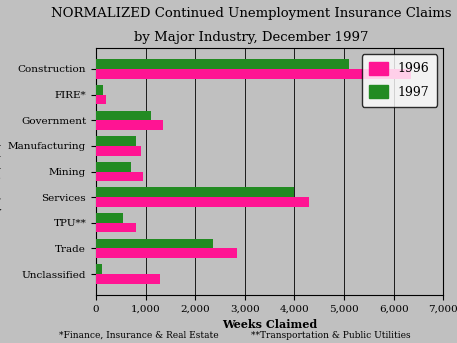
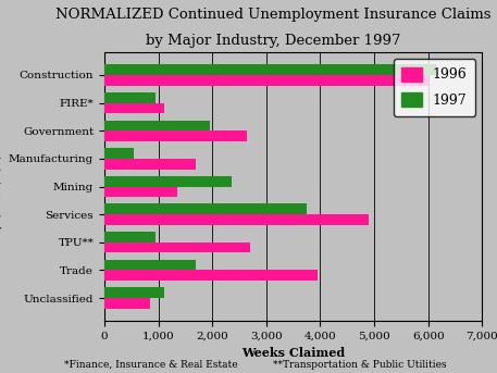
1997/Construction: 5,100 -> 6,150
1996/Construction: 6,350 -> 6,000
1997/FIRE*: 150 -> 950
1996/FIRE*: 200 -> 1,100
1997/Government: 1,100 -> 1,950
1996/Government: 1,350 -> 2,650
1997/Manufacturing: 800 -> 550
1996/Manufacturing: 900 -> 1,700
1997/Mining: 700 -> 2,350
1996/Mining: 950 -> 1,350
1997/Services: 4,000 -> 3,750
1996/Services: 4,300 -> 4,900
1997/TPU**: 550 -> 950
1996/TPU**: 800 -> 2,700
1997/Trade: 2,350 -> 1,700
1996/Trade: 2,850 -> 3,950
1997/Unclassified: 130 -> 1,100
1996/Unclassified: 1,300 -> 850
